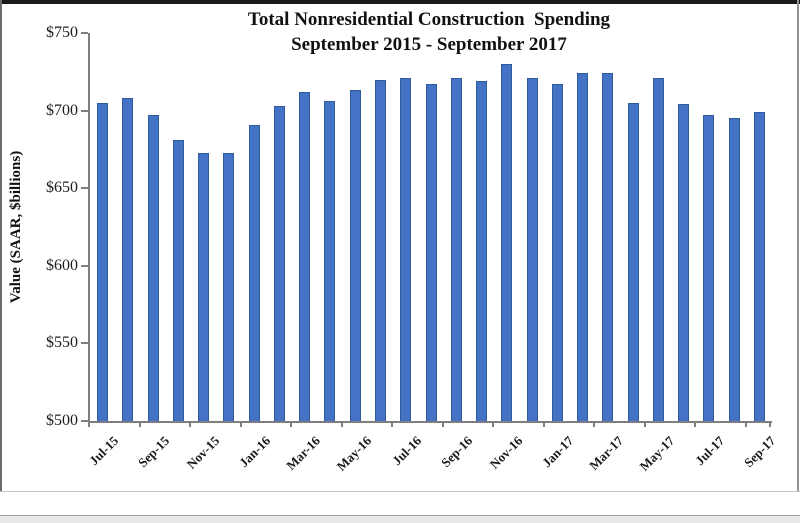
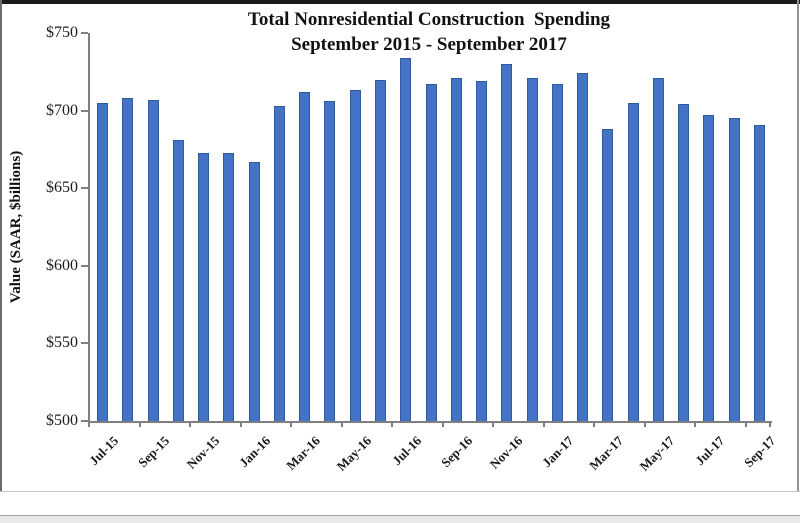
Sep-15: $697 -> $707
Jan-16: $691 -> $667
Jul-16: $721 -> $734
Mar-17: $724 -> $688
Sep-17: $699 -> $691
